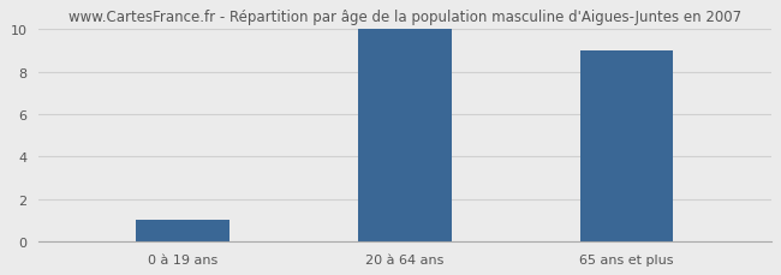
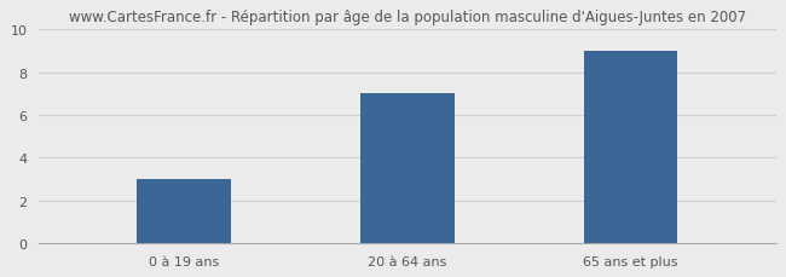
0 à 19 ans: 1 -> 3
20 à 64 ans: 10 -> 7
